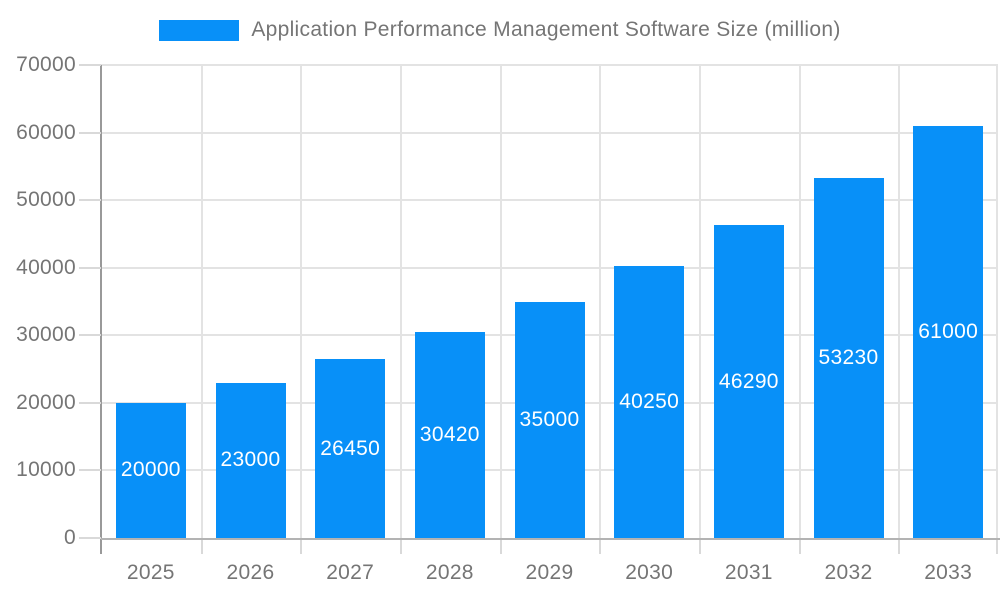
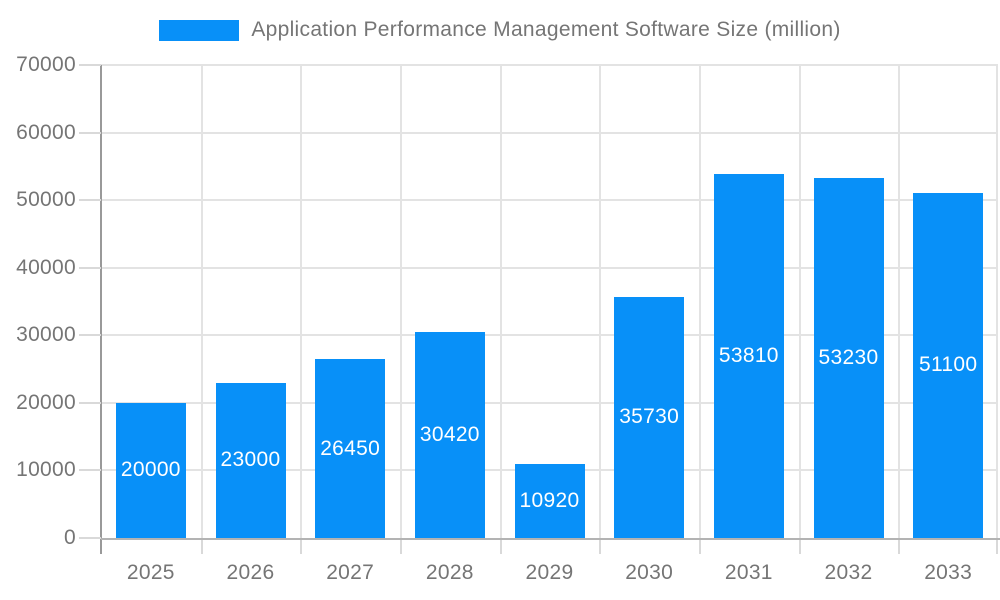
2029: 35000 -> 10920
2030: 40250 -> 35730
2031: 46290 -> 53810
2033: 61000 -> 51100
